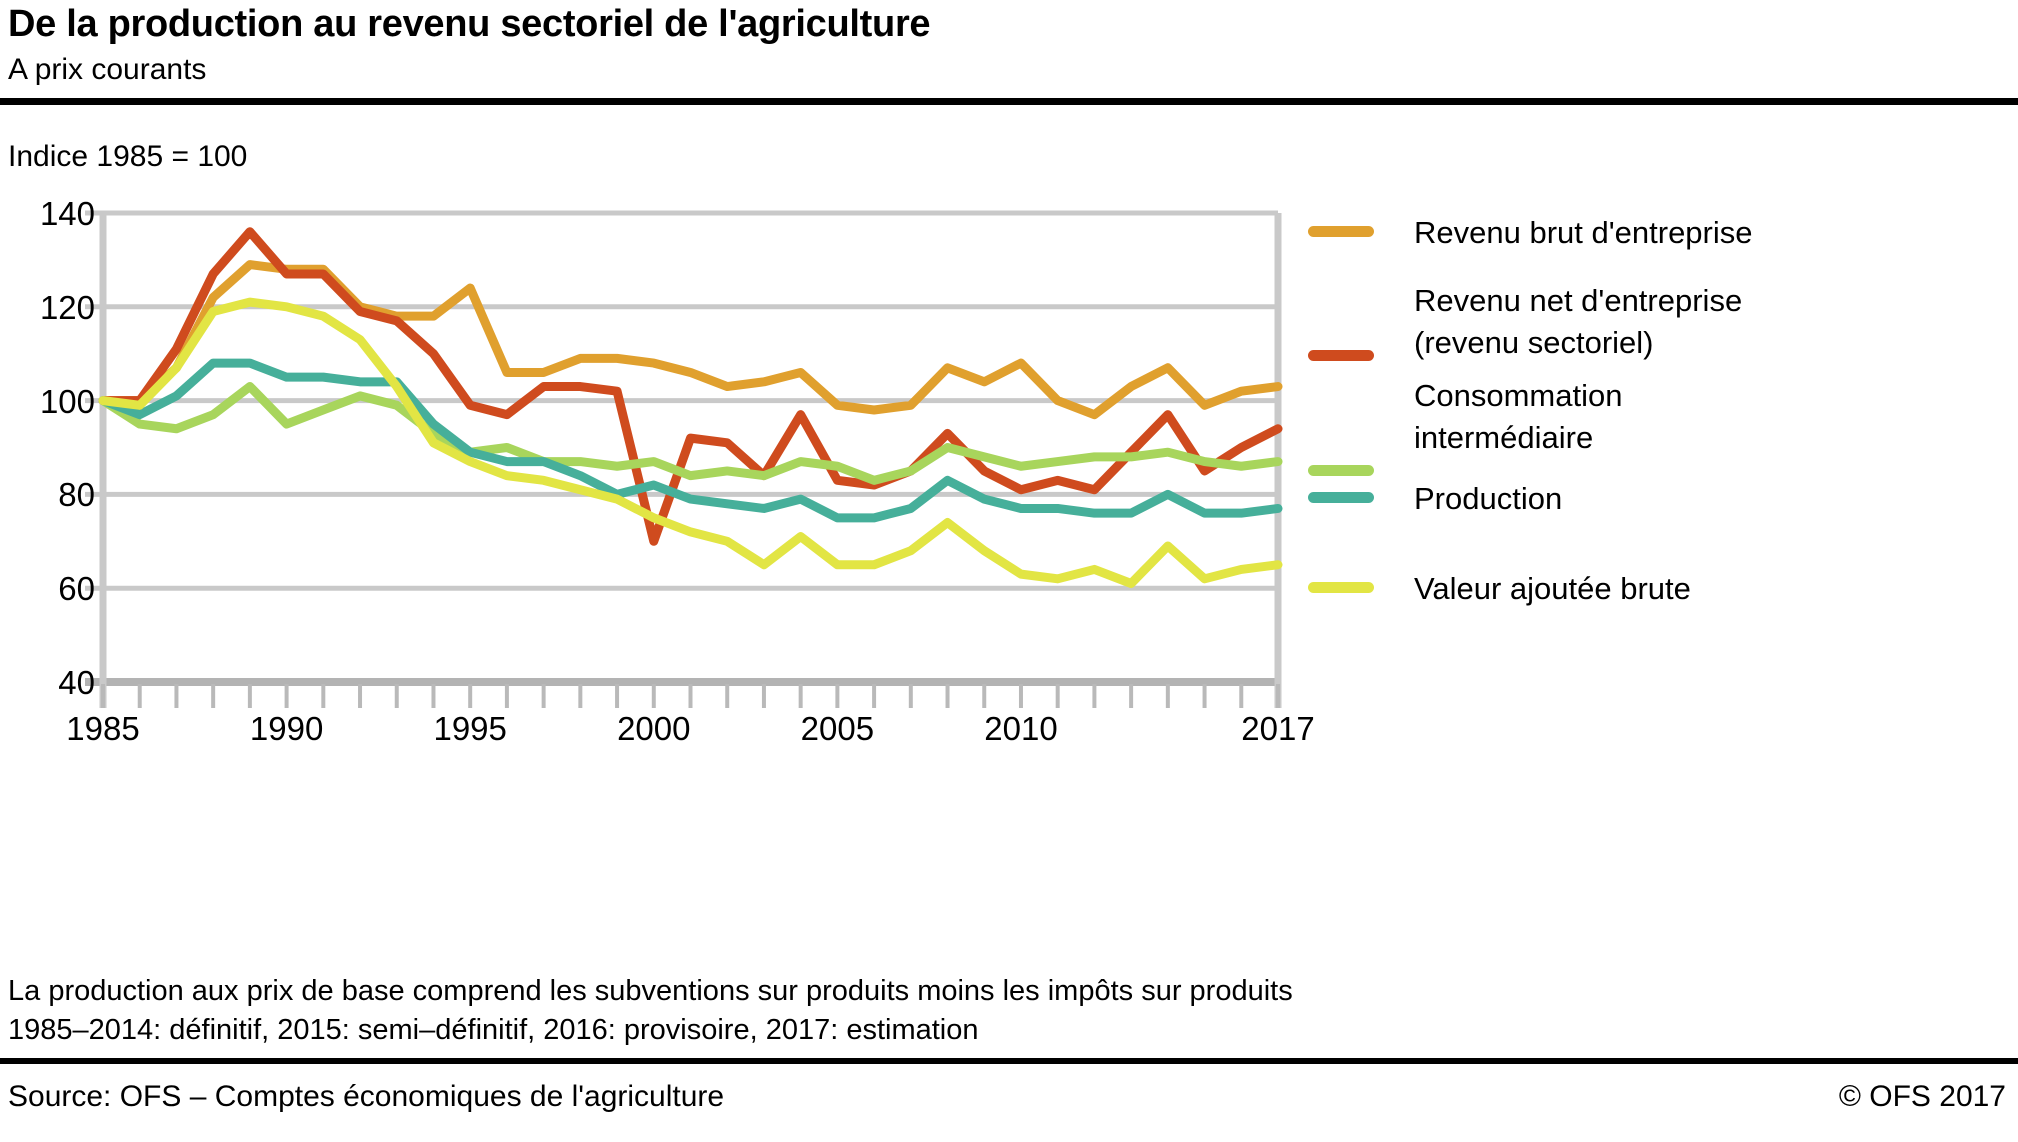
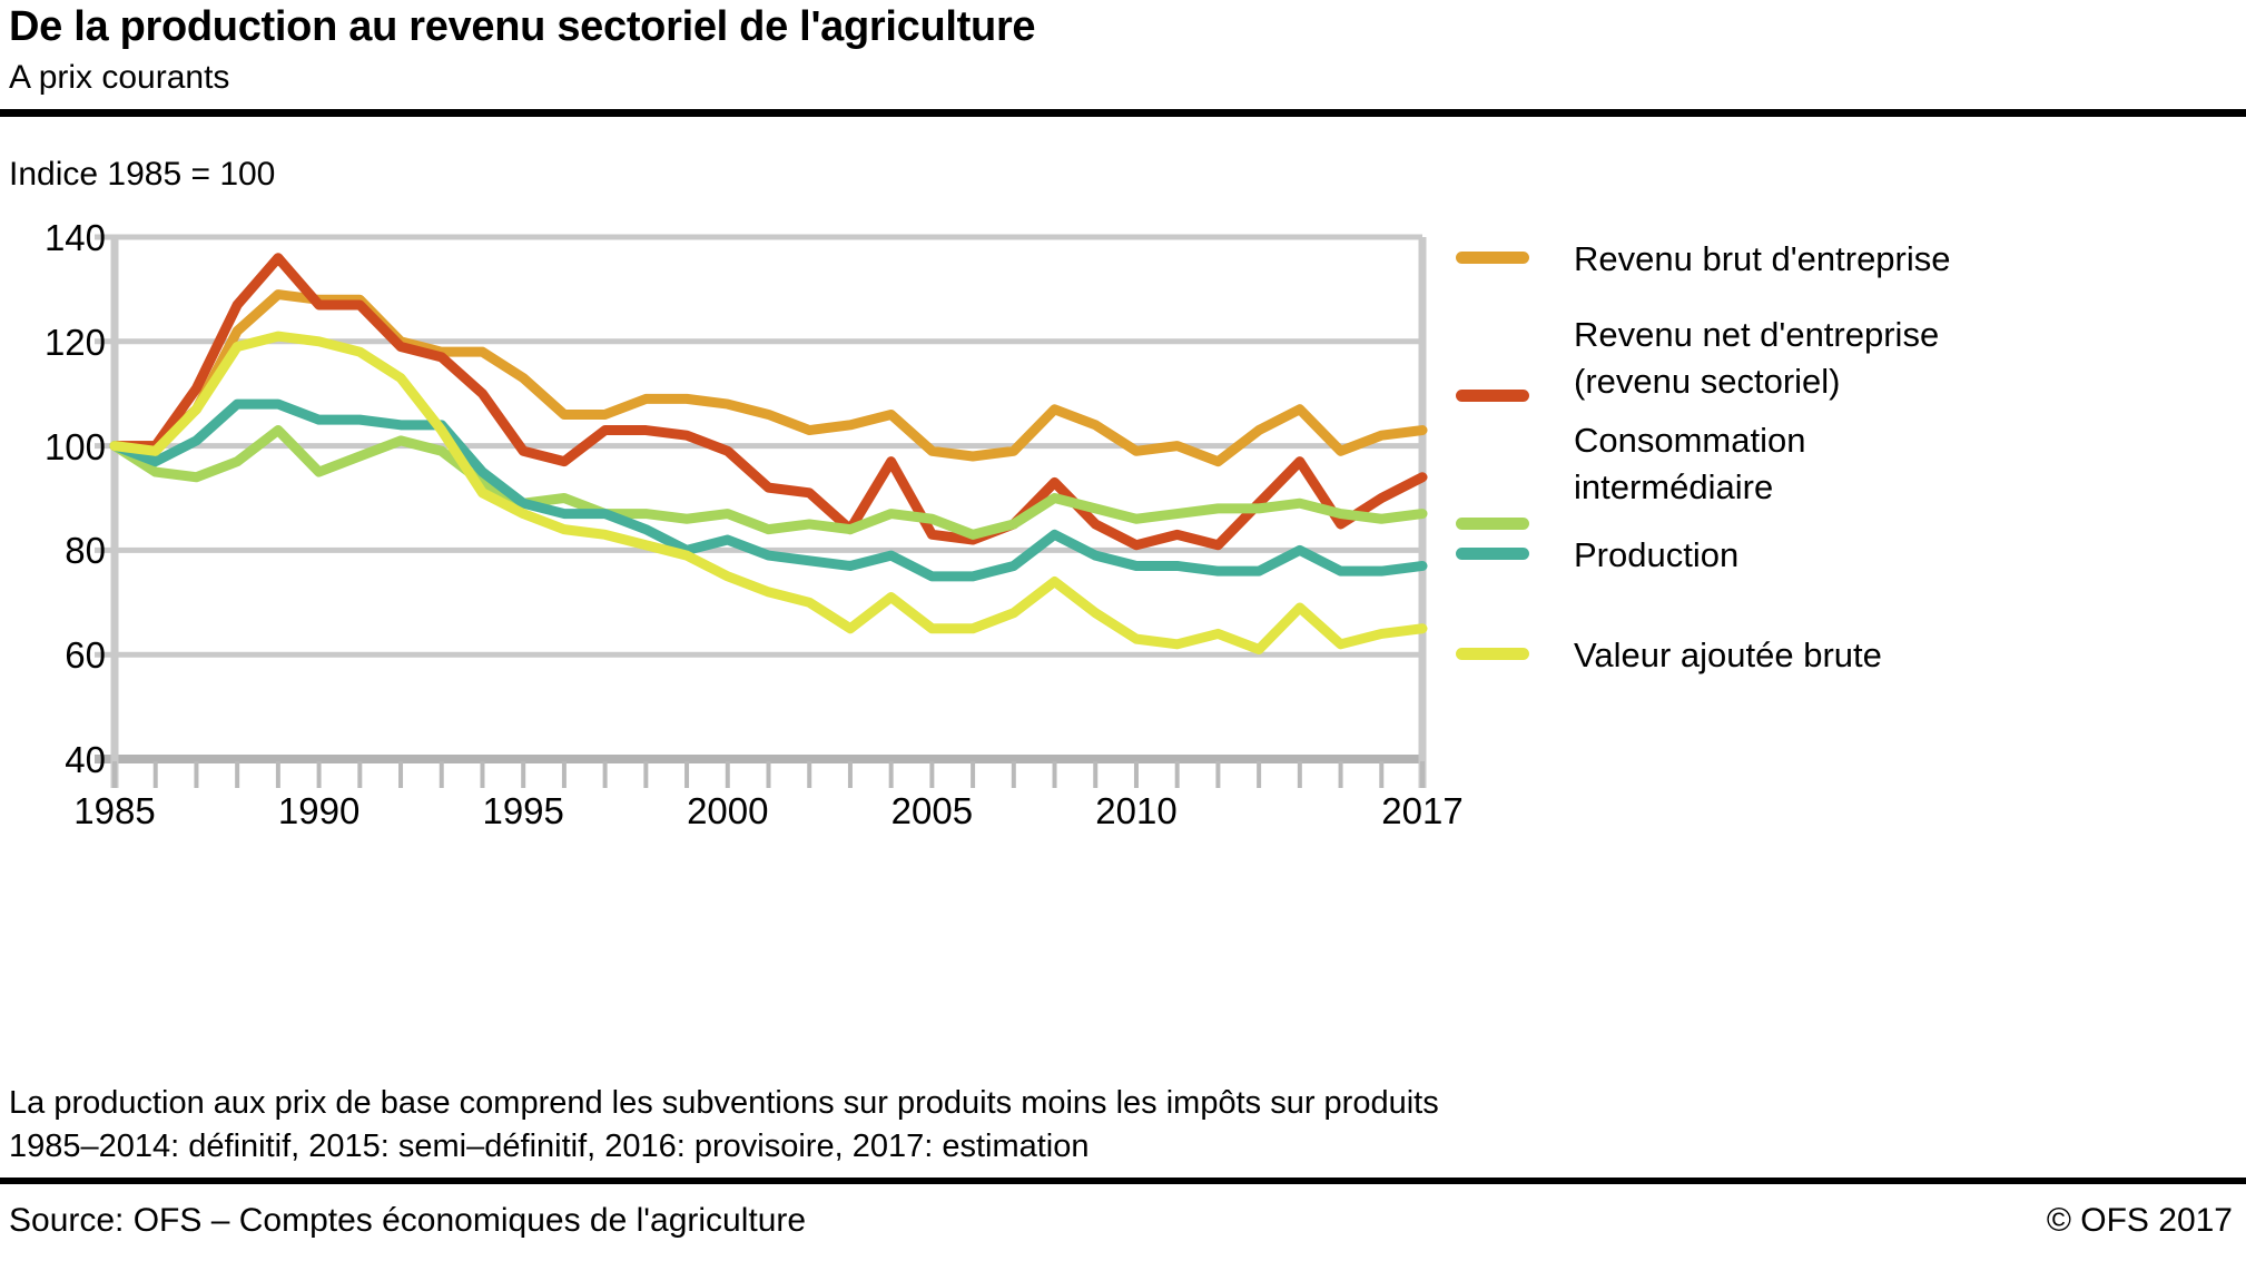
Revenu brut d'entreprise/1995: 124 -> 113
Revenu net d'entreprise (revenu sectoriel)/2000: 70 -> 99
Revenu brut d'entreprise/2010: 108 -> 99
